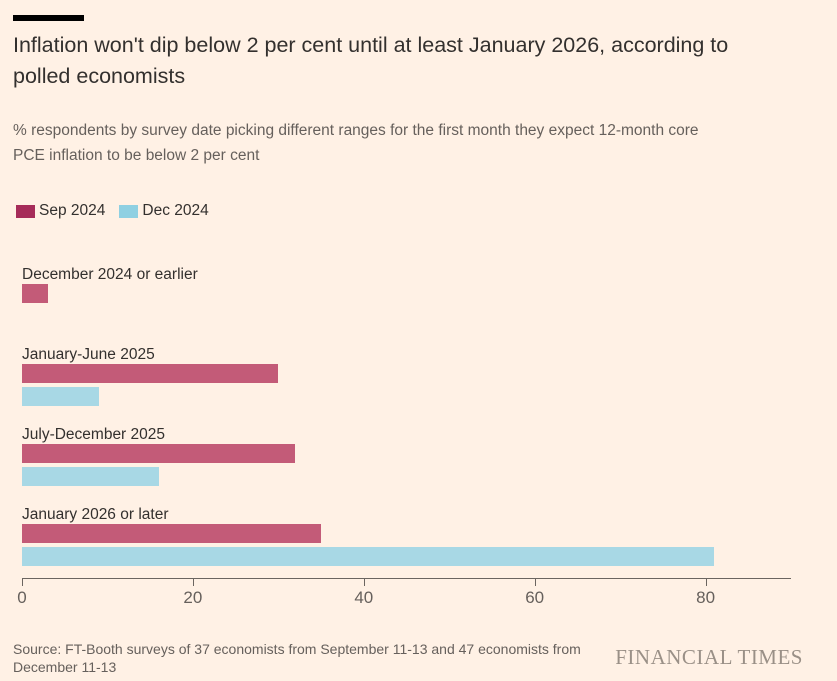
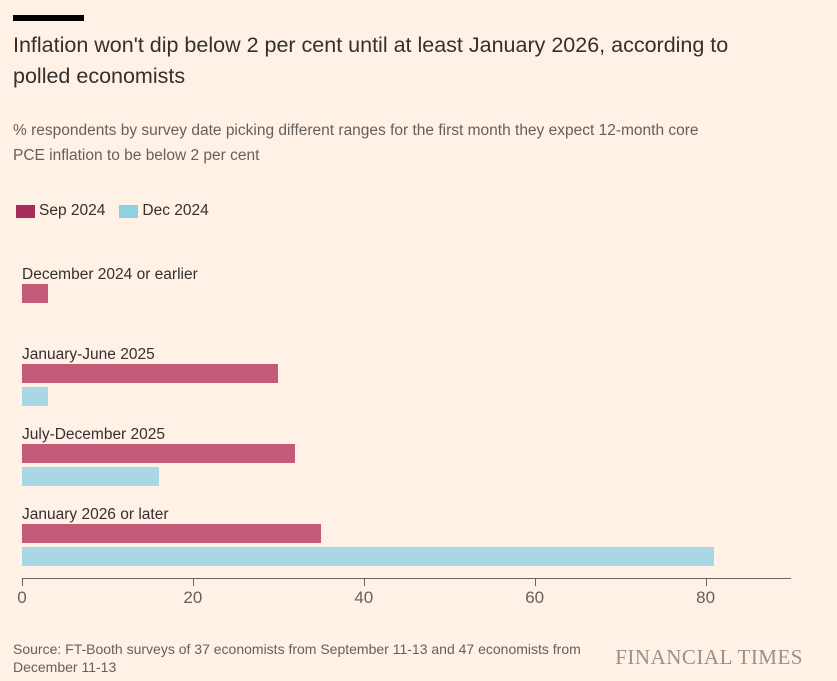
Dec 2024/January-June 2025: 9 -> 3
